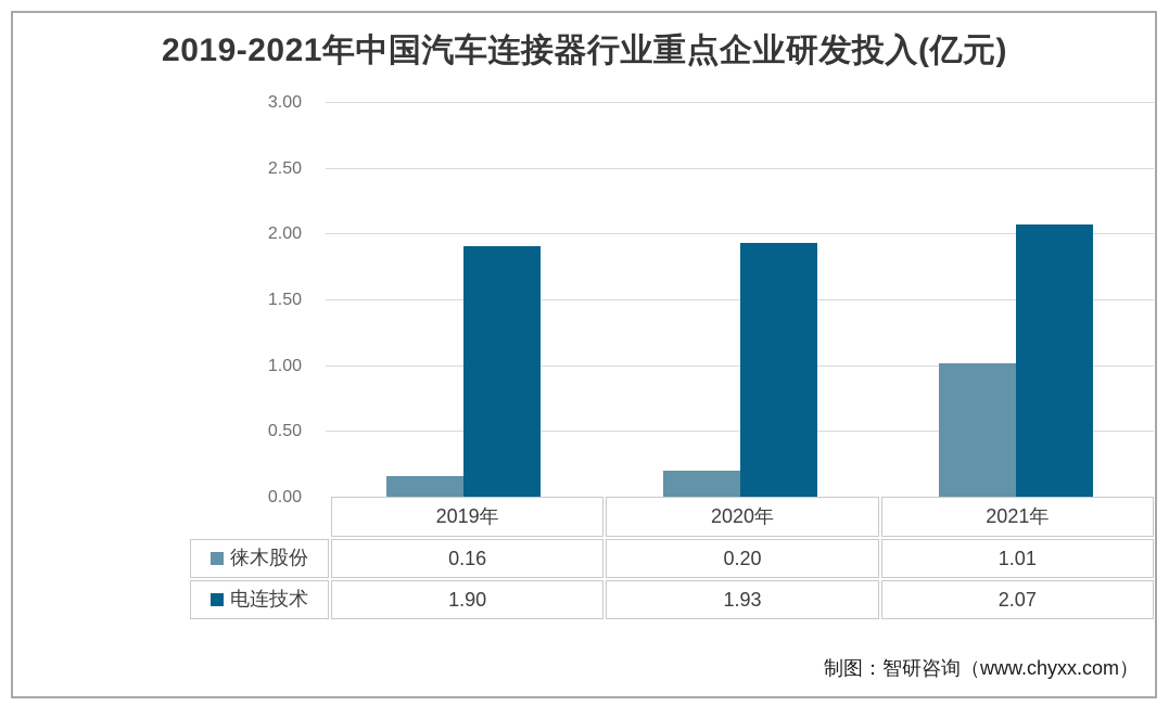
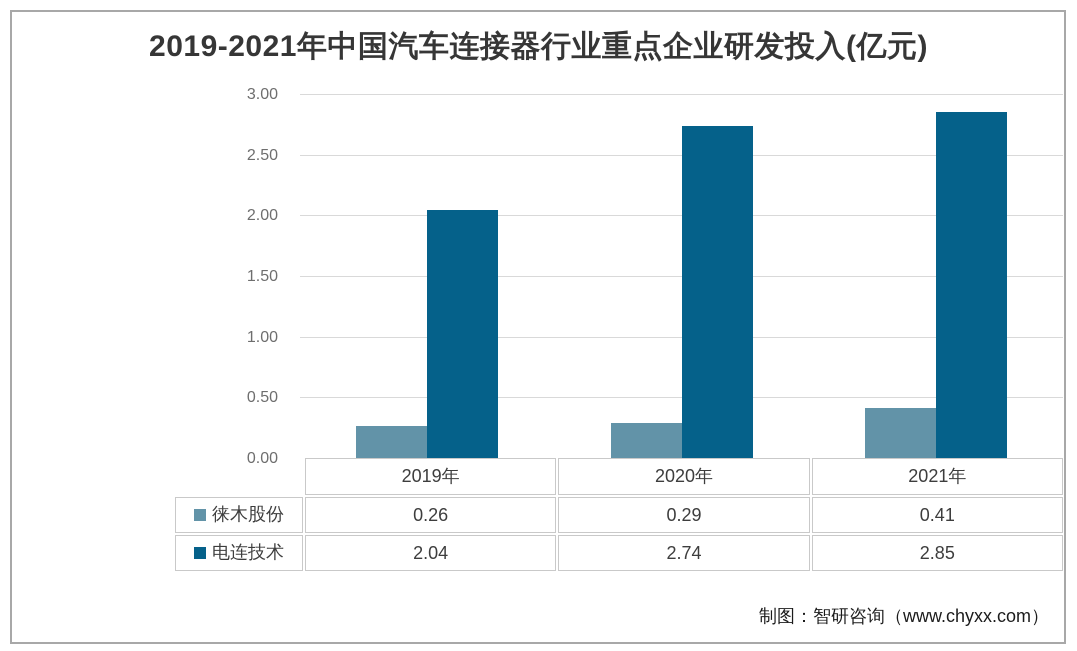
徕木股份/2019年: 0.16 -> 0.26
电连技术/2019年: 1.90 -> 2.04
徕木股份/2020年: 0.20 -> 0.29
电连技术/2020年: 1.93 -> 2.74
徕木股份/2021年: 1.01 -> 0.41
电连技术/2021年: 2.07 -> 2.85
